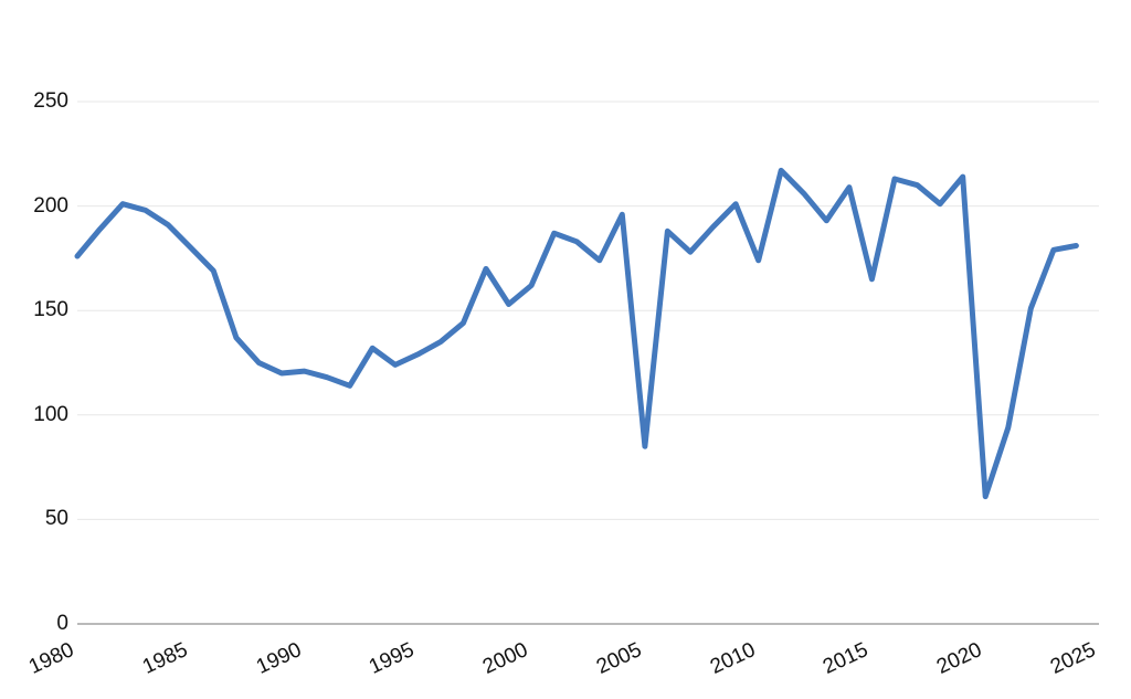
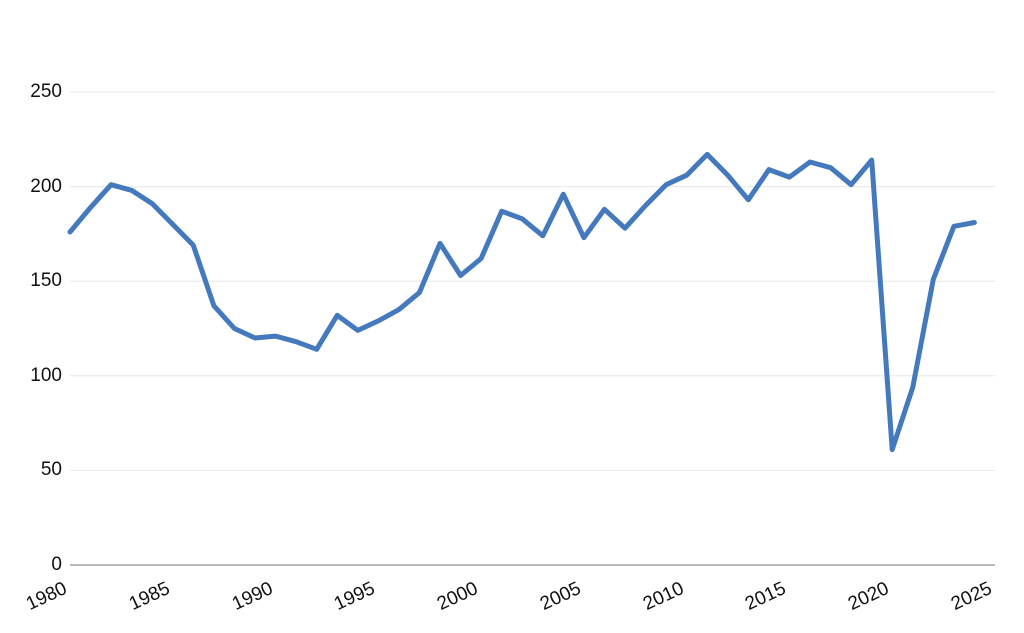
2005: 85 -> 173
2010: 174 -> 206
2015: 165 -> 205
